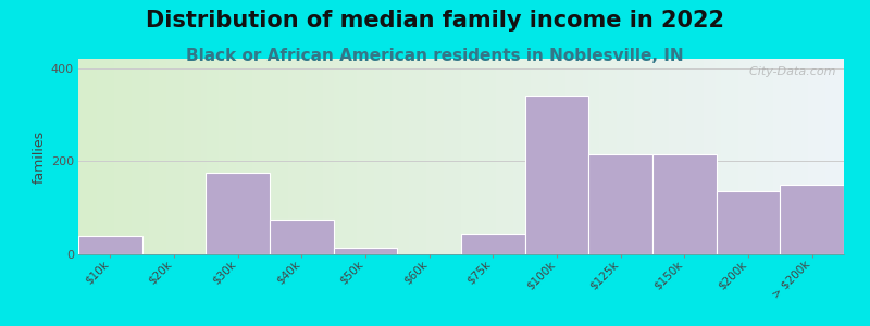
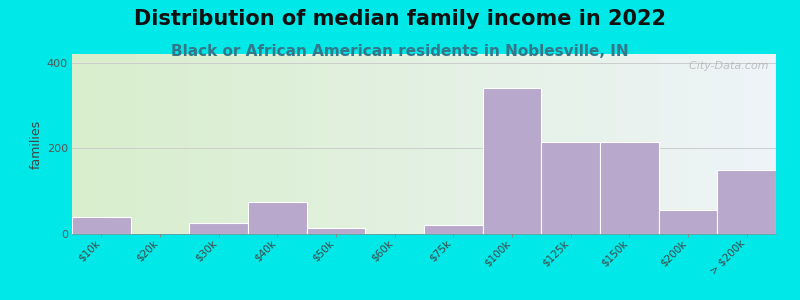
$30k: 175 -> 25
$75k: 45 -> 22
$200k: 135 -> 55
